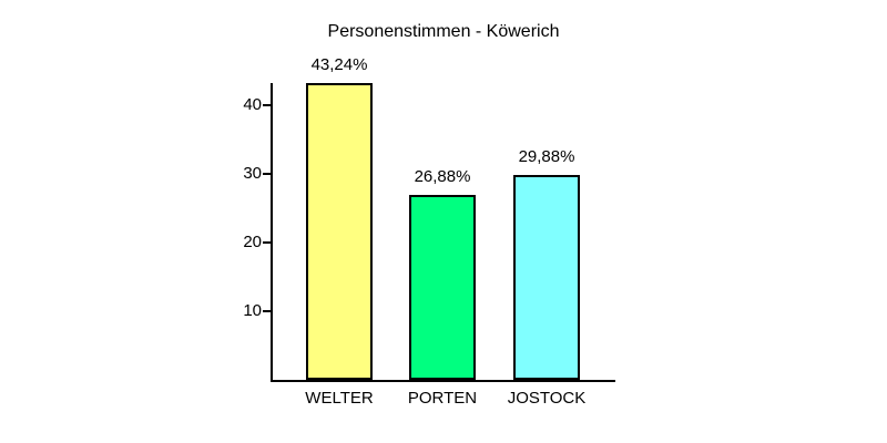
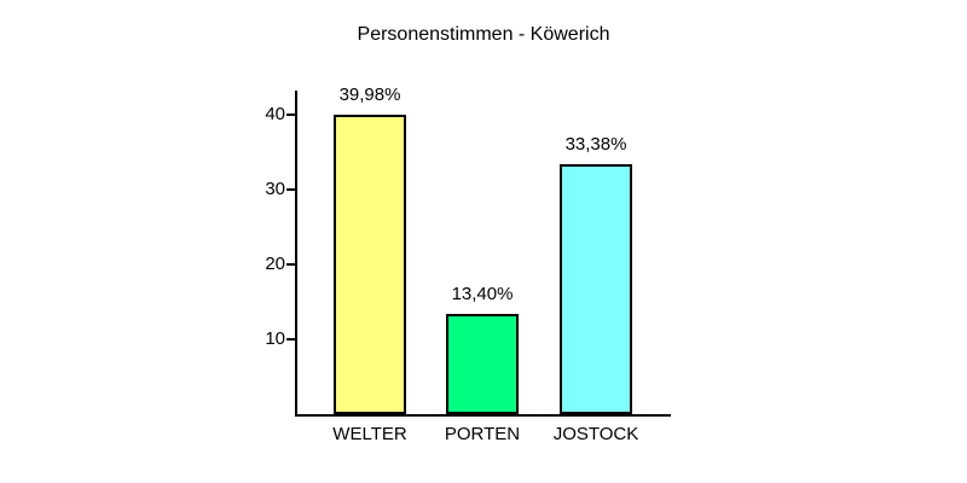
WELTER: 43,24% -> 39,98%
PORTEN: 26,88% -> 13,40%
JOSTOCK: 29,88% -> 33,38%
